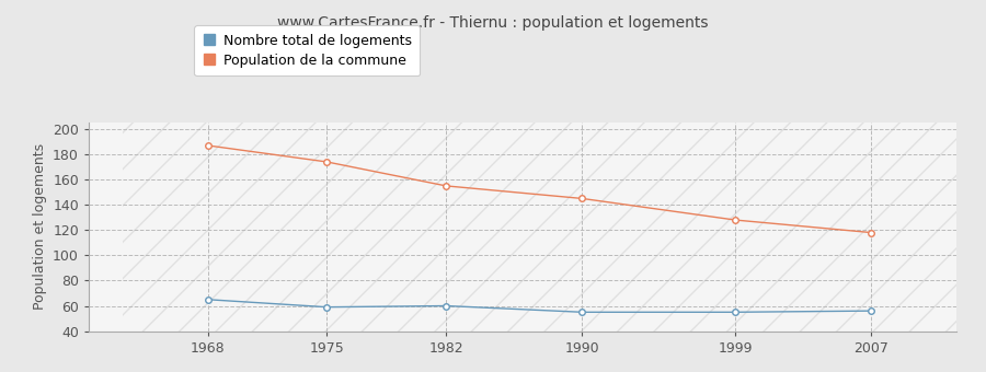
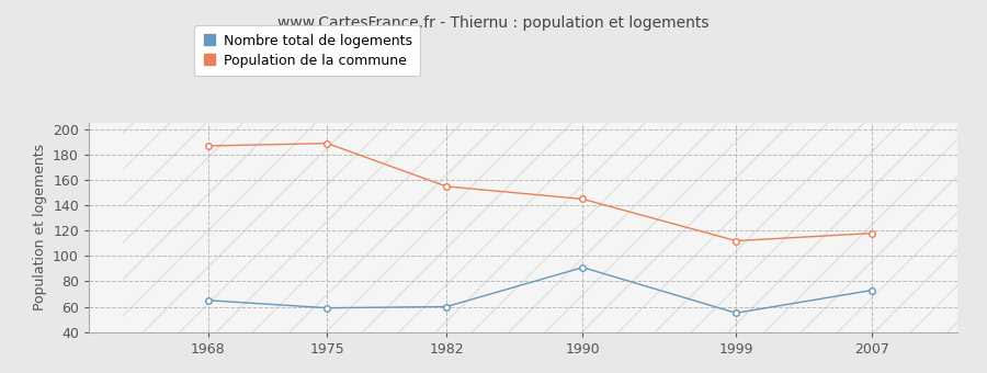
Population de la commune/1975: 174 -> 189
Nombre total de logements/1990: 55 -> 91
Population de la commune/1999: 128 -> 112
Nombre total de logements/2007: 56 -> 73
